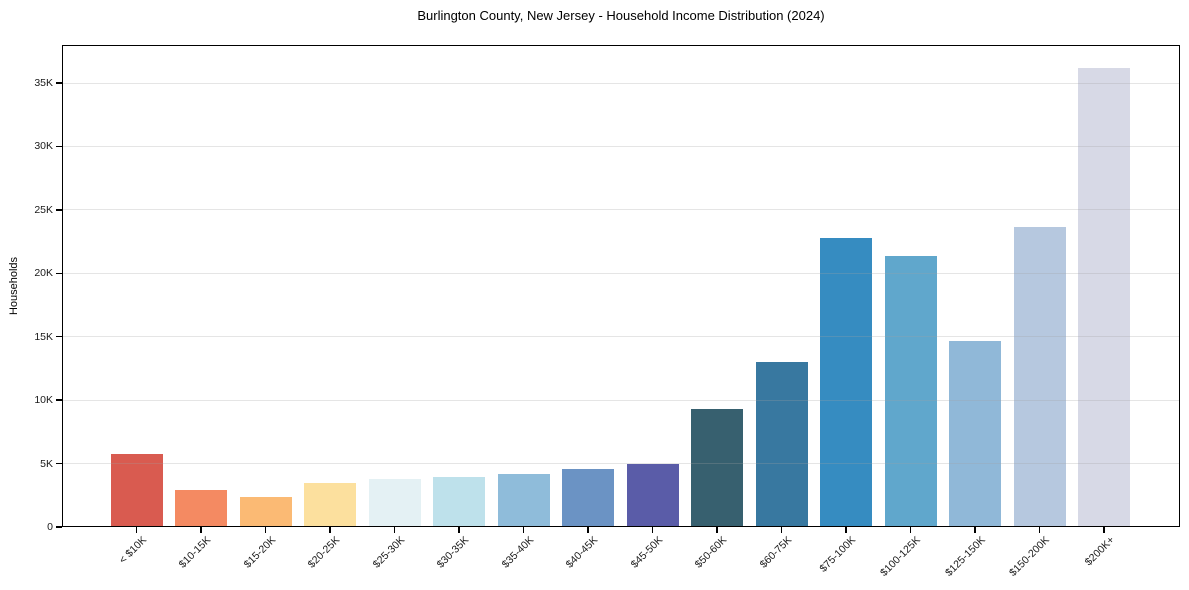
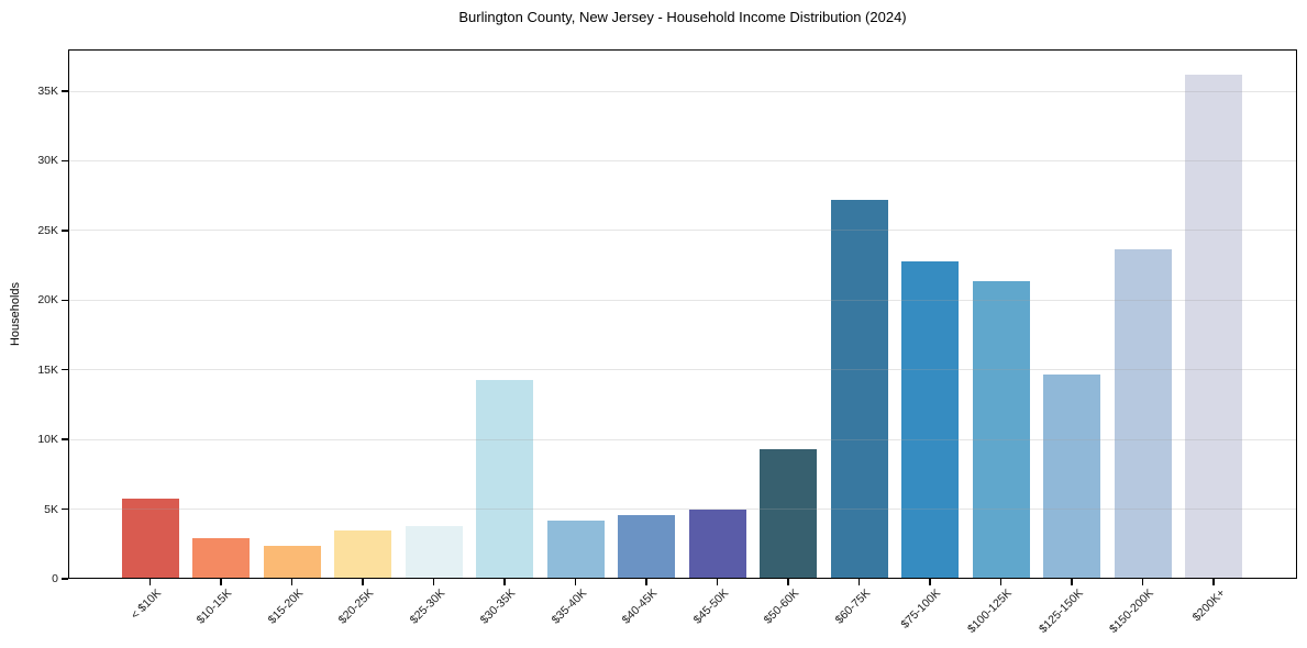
$30-35K: 4.0K -> 14.3K
$60-75K: 13.0K -> 27.2K
